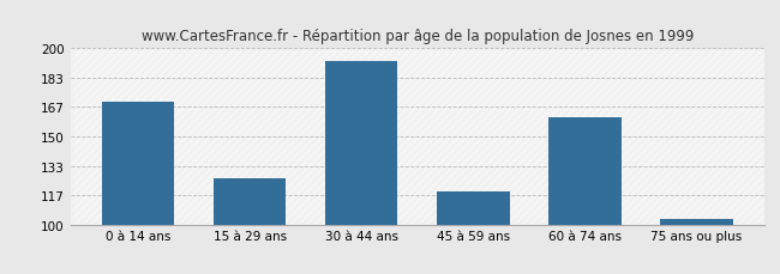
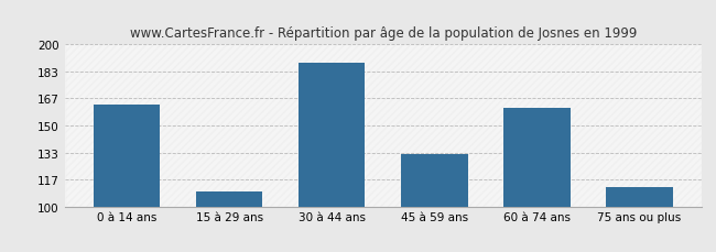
0 à 14 ans: 170 -> 163
15 à 29 ans: 126 -> 109
30 à 44 ans: 193 -> 189
45 à 59 ans: 119 -> 132
75 ans ou plus: 103 -> 112
